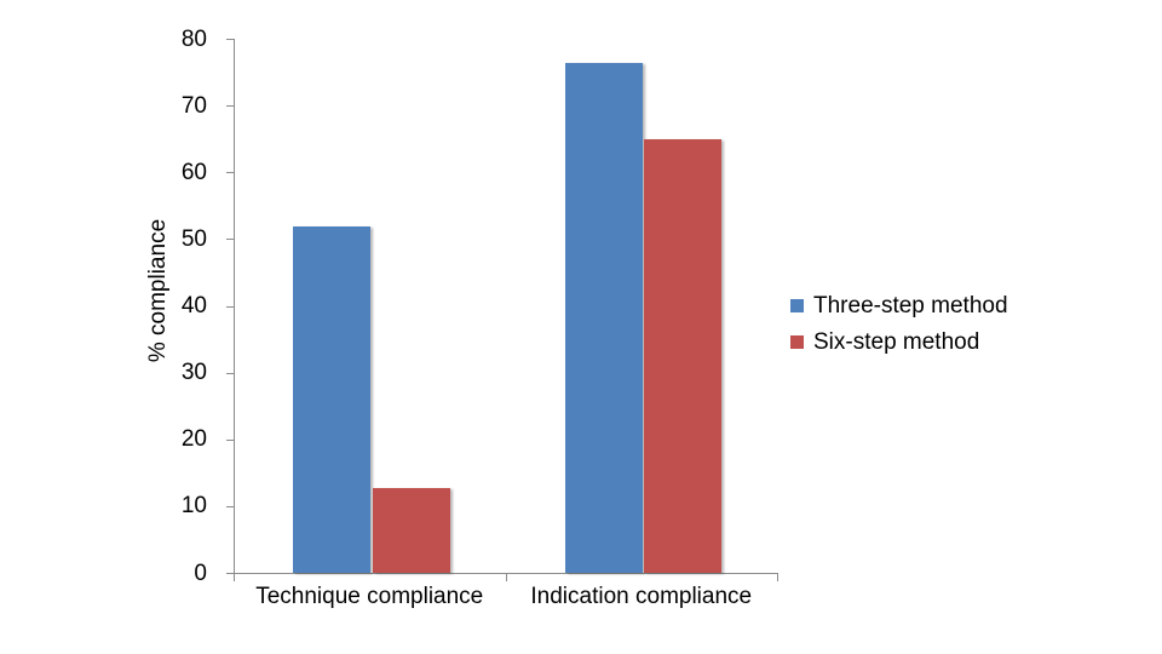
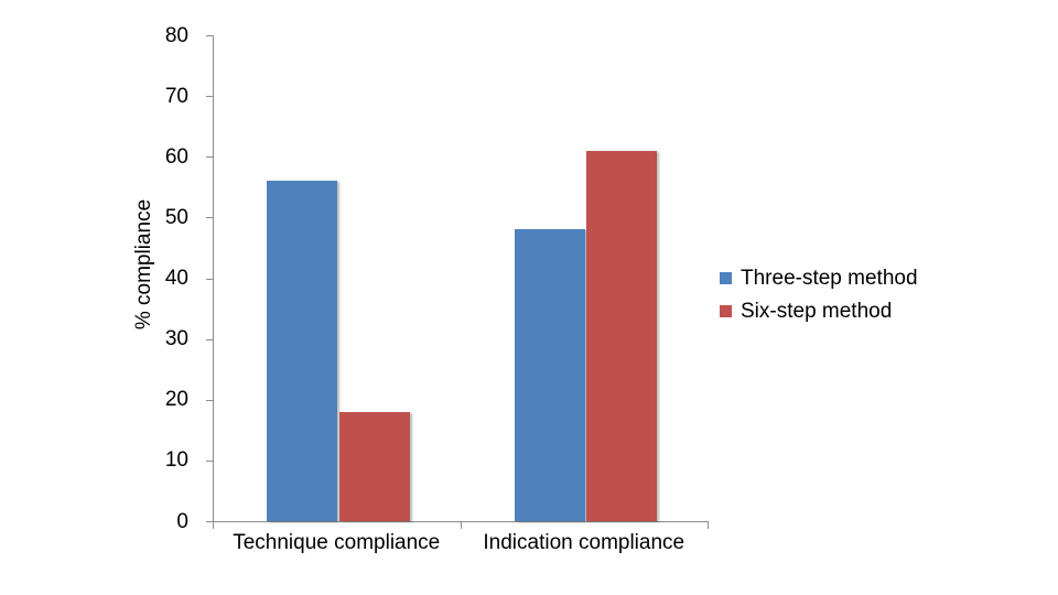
Three-step method/Technique compliance: 52 -> 56
Six-step method/Technique compliance: 13 -> 18
Three-step method/Indication compliance: 76 -> 48
Six-step method/Indication compliance: 65 -> 61
